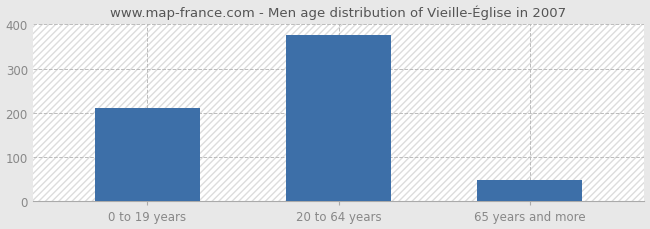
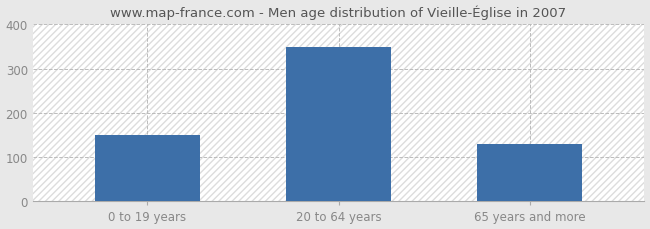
0 to 19 years: 211 -> 150
20 to 64 years: 376 -> 350
65 years and more: 48 -> 130
